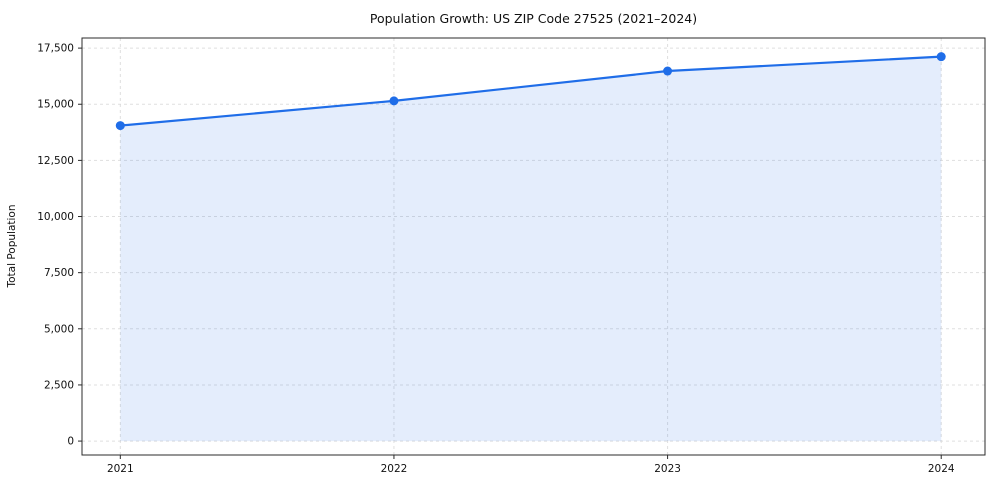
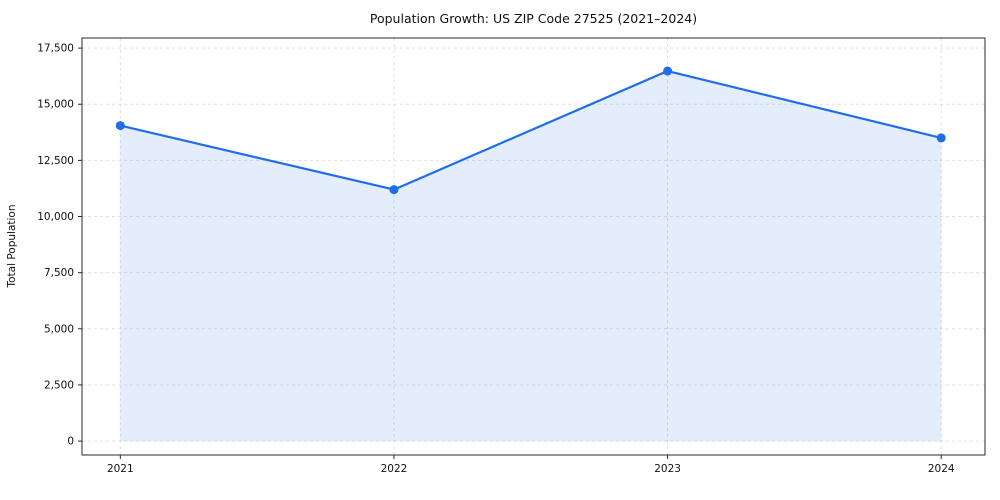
2022: 15200 -> 11200
2024: 17100 -> 13500
